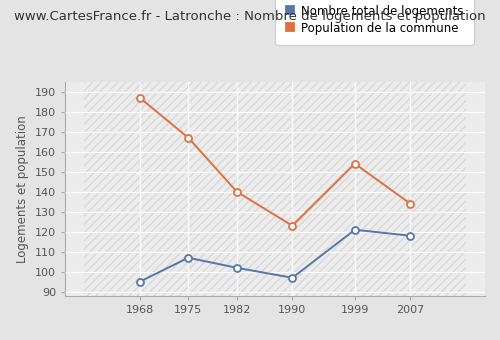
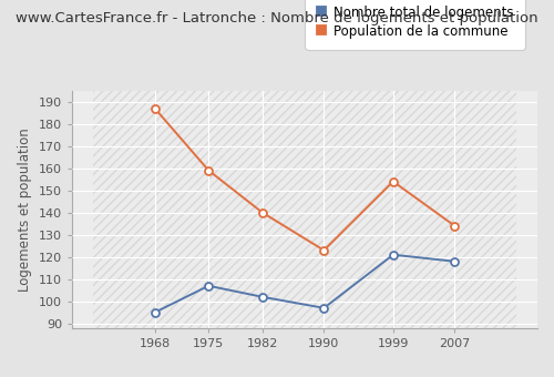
Population de la commune/1975: 167 -> 159
